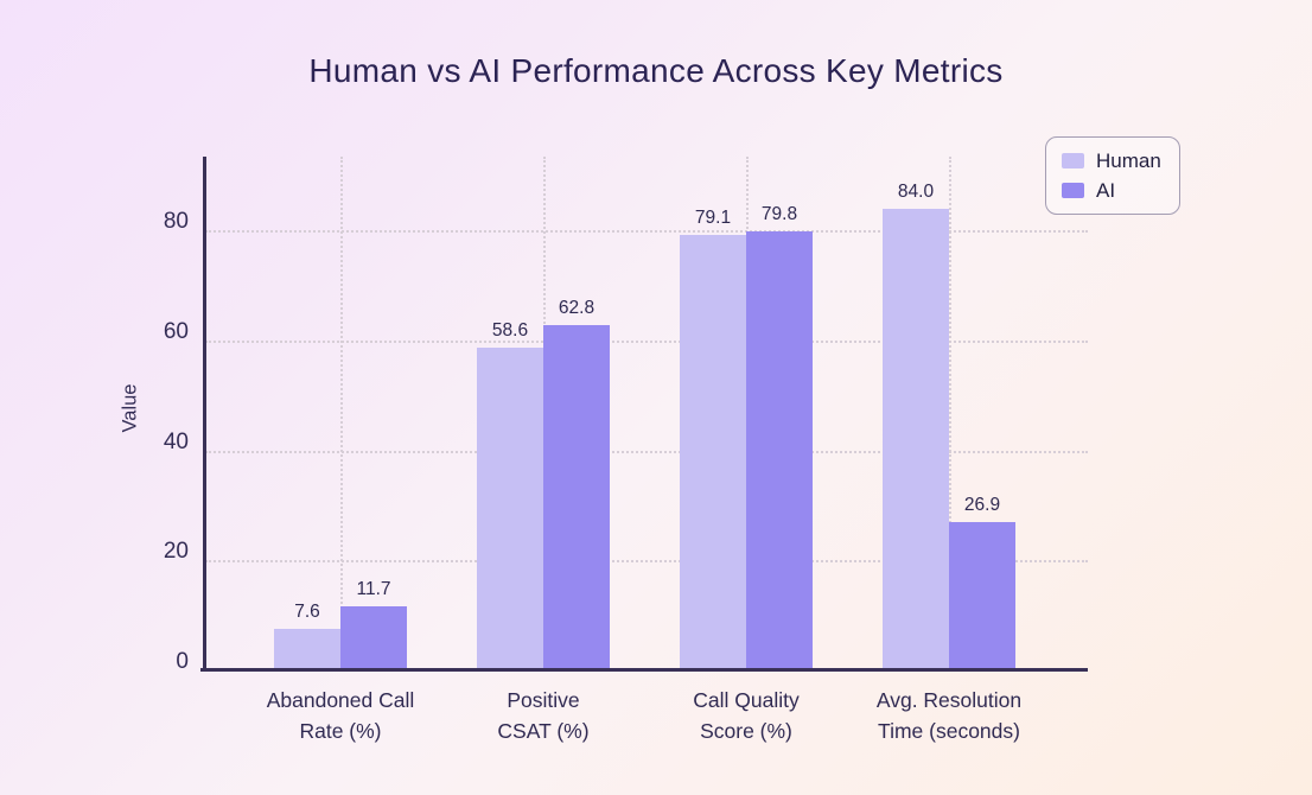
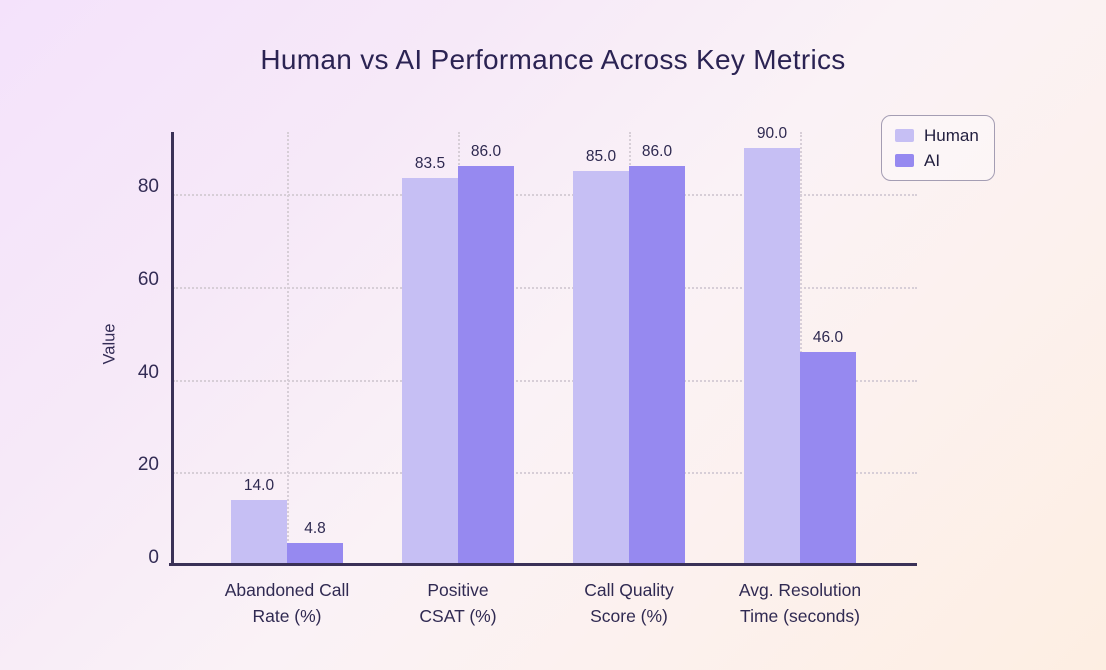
Human/Abandoned Call Rate (%): 7.6 -> 14.0
AI/Abandoned Call Rate (%): 11.7 -> 4.8
Human/Positive CSAT (%): 58.6 -> 83.5
AI/Positive CSAT (%): 62.8 -> 86.0
Human/Call Quality Score (%): 79.1 -> 85.0
AI/Call Quality Score (%): 79.8 -> 86.0
Human/Avg. Resolution Time (seconds): 84.0 -> 90.0
AI/Avg. Resolution Time (seconds): 26.9 -> 46.0
